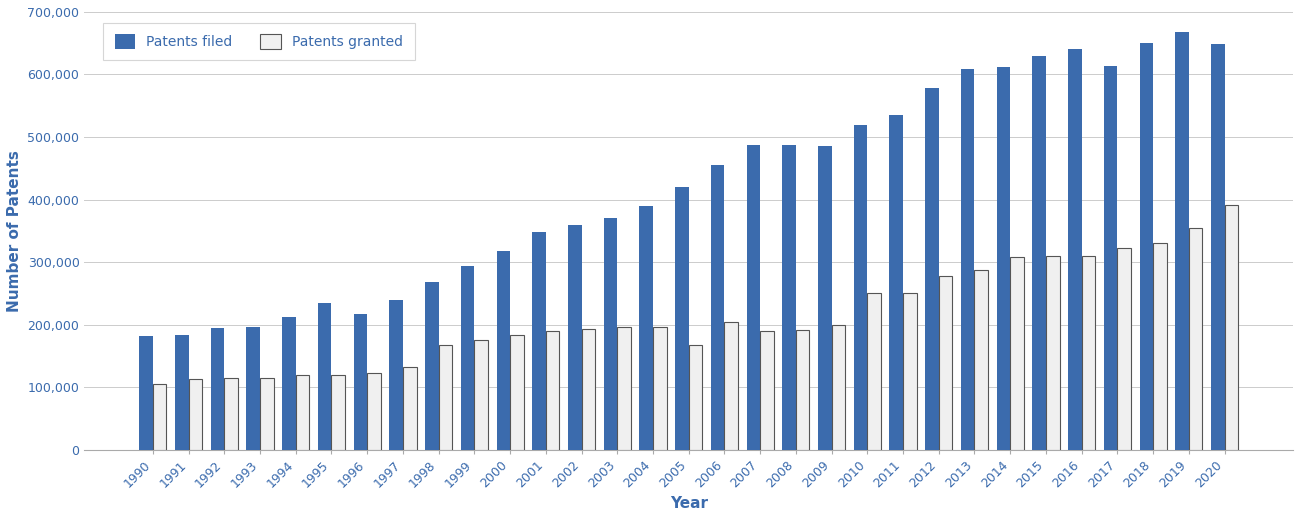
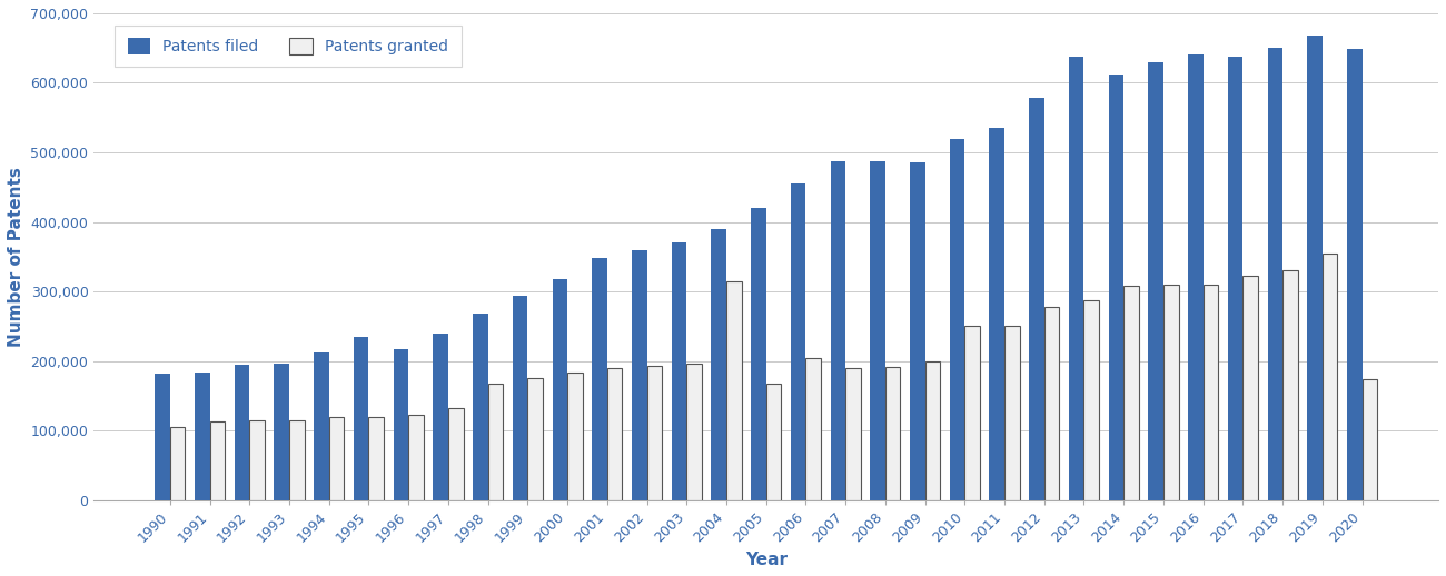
Patents granted/2004: 196,000 -> 314,000
Patents filed/2013: 608,000 -> 638,000
Patents filed/2017: 613,000 -> 638,000
Patents granted/2020: 392,000 -> 174,000
